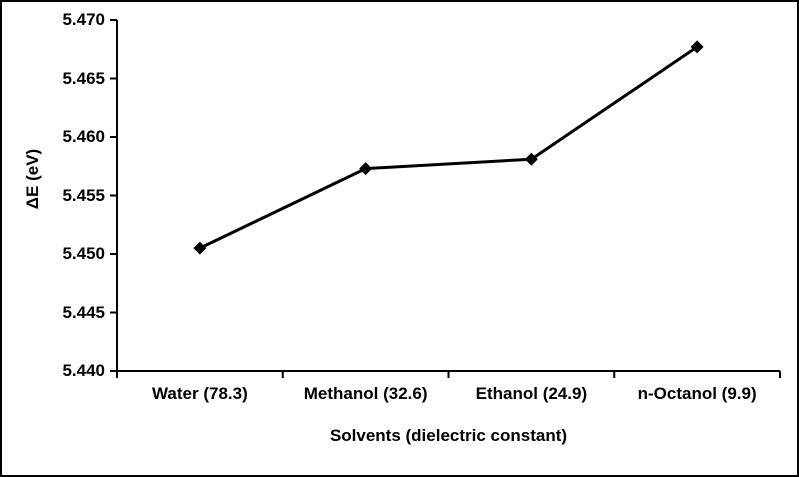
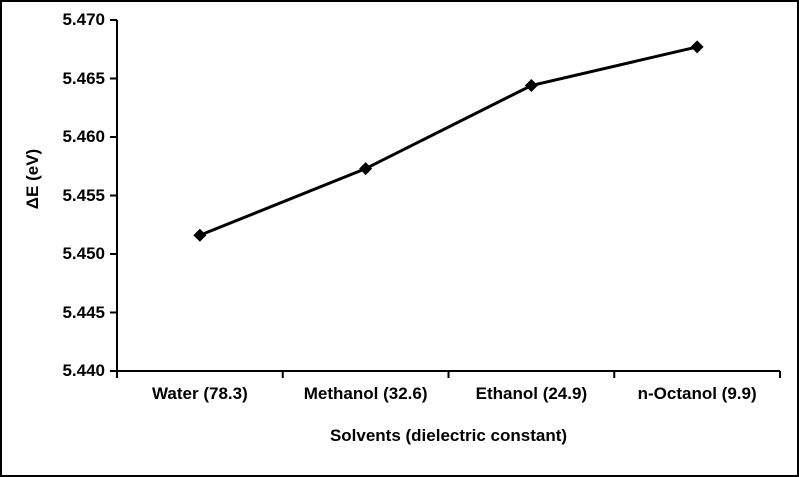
Water (78.3): 5.4505 -> 5.4516
Ethanol (24.9): 5.4581 -> 5.4644
